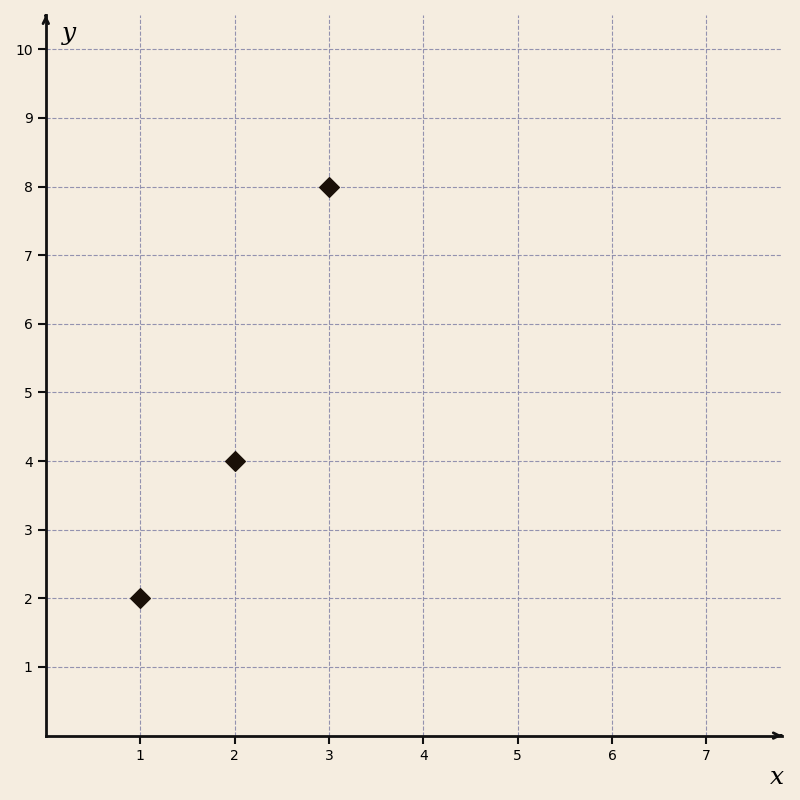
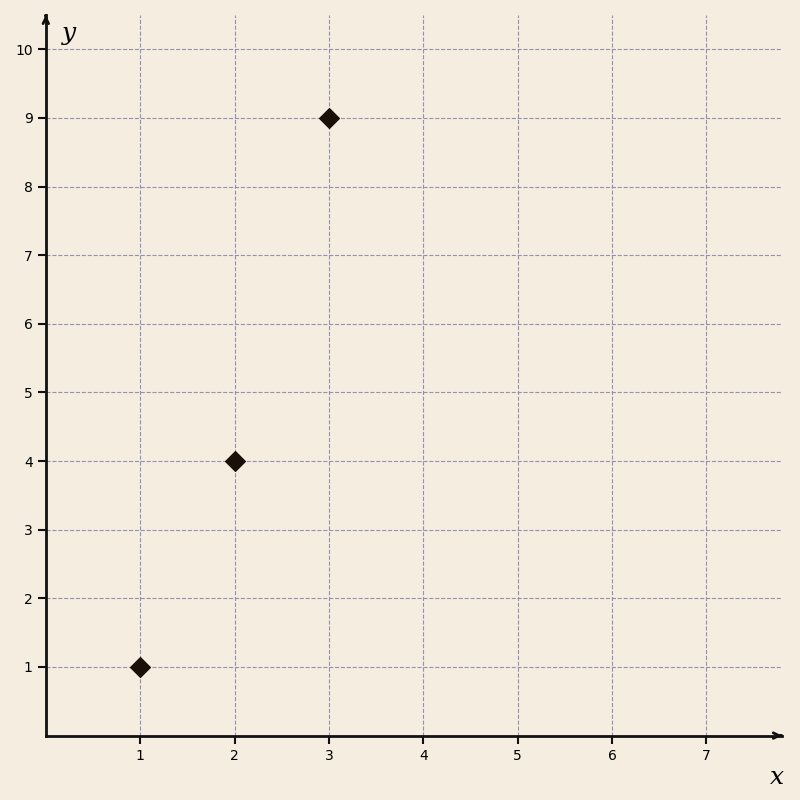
1: 2 -> 1
3: 8 -> 9
